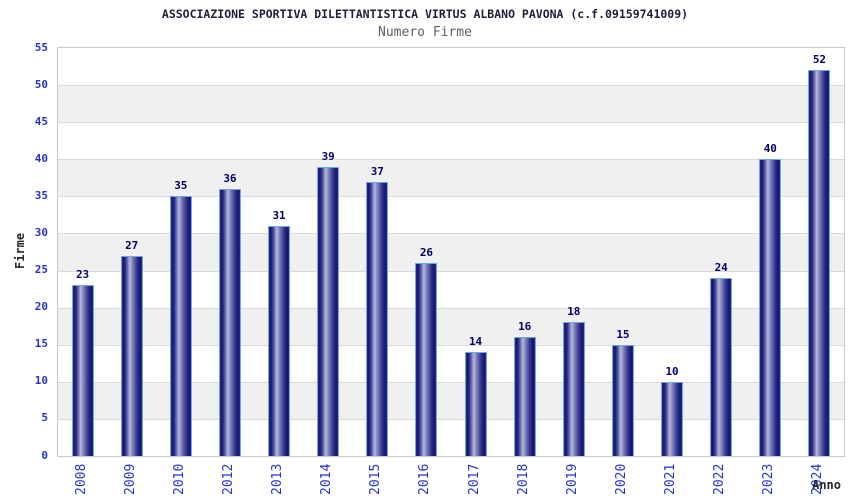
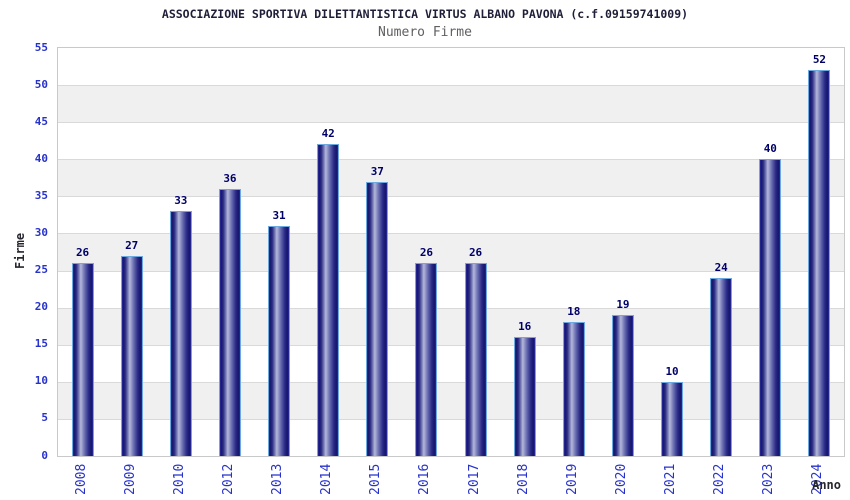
2008: 23 -> 26
2010: 35 -> 33
2014: 39 -> 42
2017: 14 -> 26
2020: 15 -> 19
